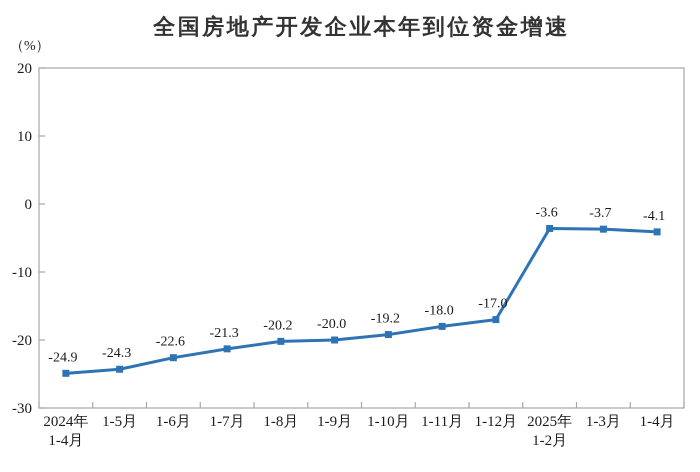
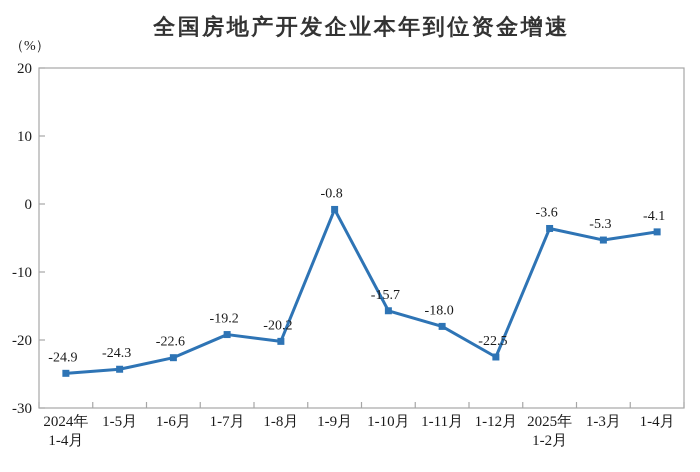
1-7月: -21.3 -> -19.2
1-9月: -20.0 -> -0.8
1-10月: -19.2 -> -15.7
1-12月: -17.0 -> -22.5
1-3月: -3.7 -> -5.3
